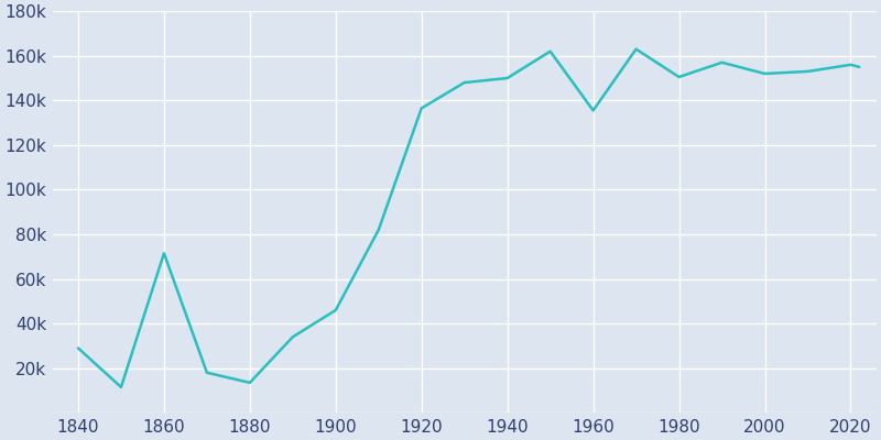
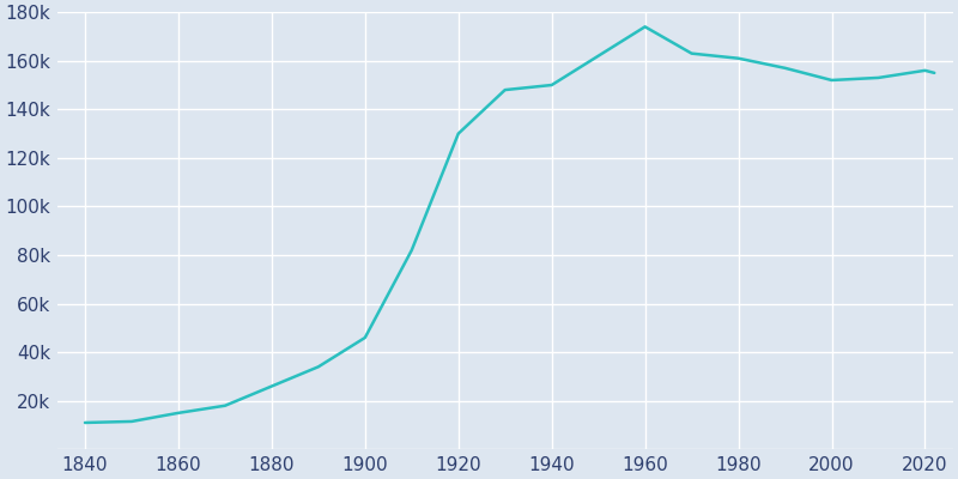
1840: 29.0k -> 11.0k
1860: 71.5k -> 15.0k
1880: 13.5k -> 26.0k
1920: 136.5k -> 130.0k
1960: 135.5k -> 174.0k
1980: 150.5k -> 161.0k
